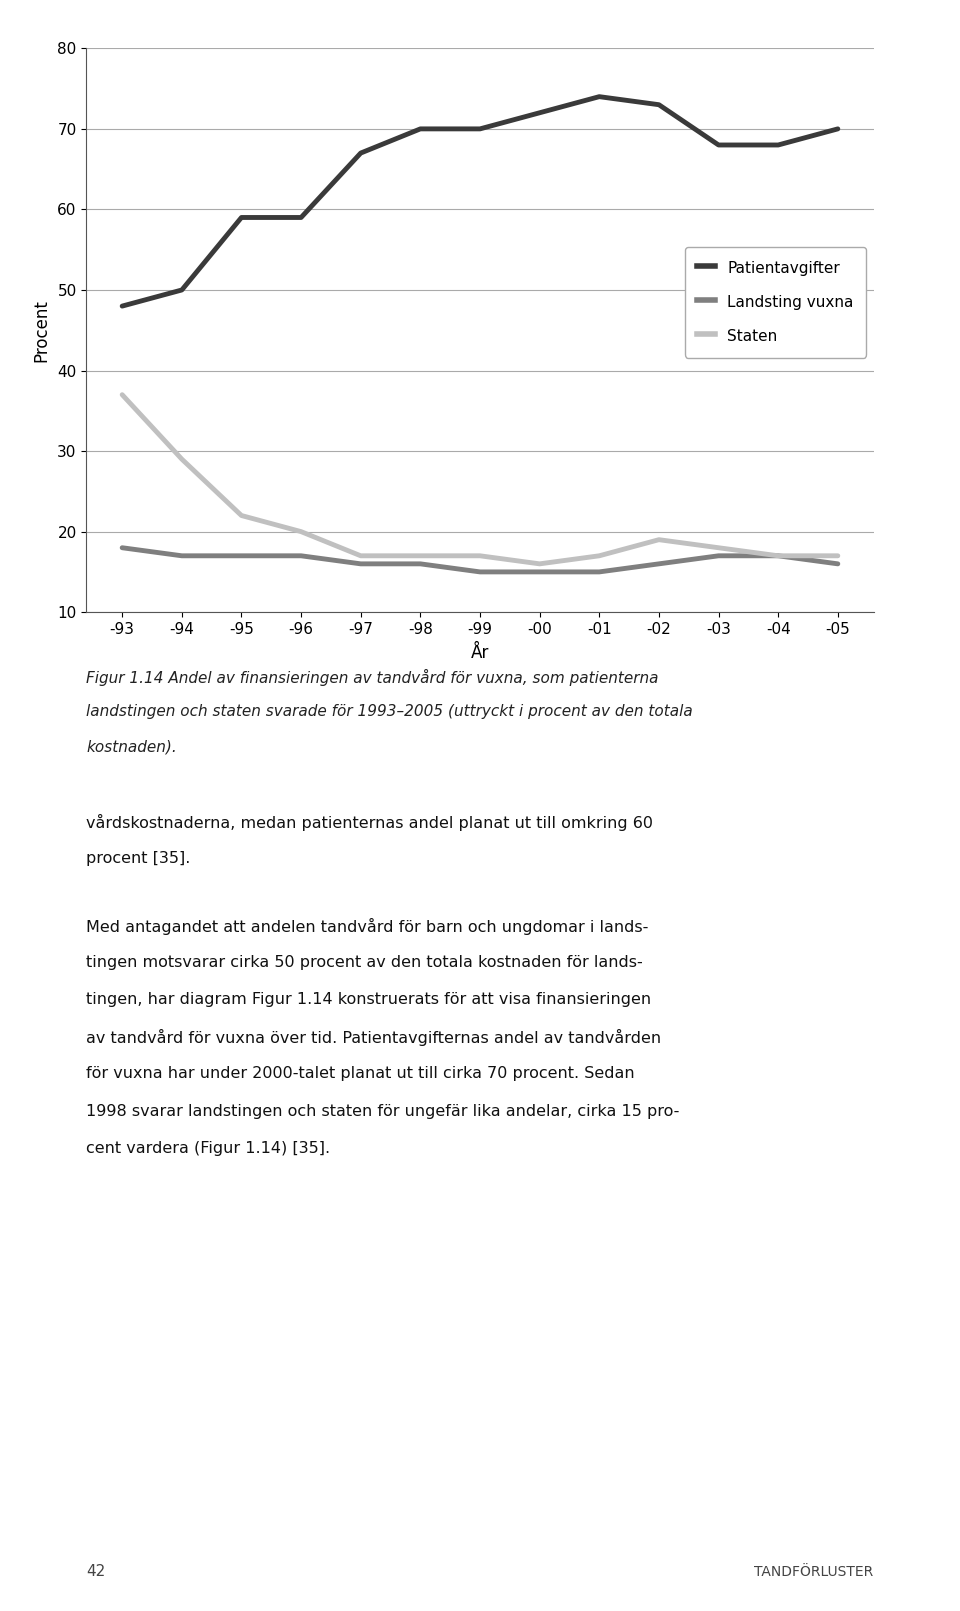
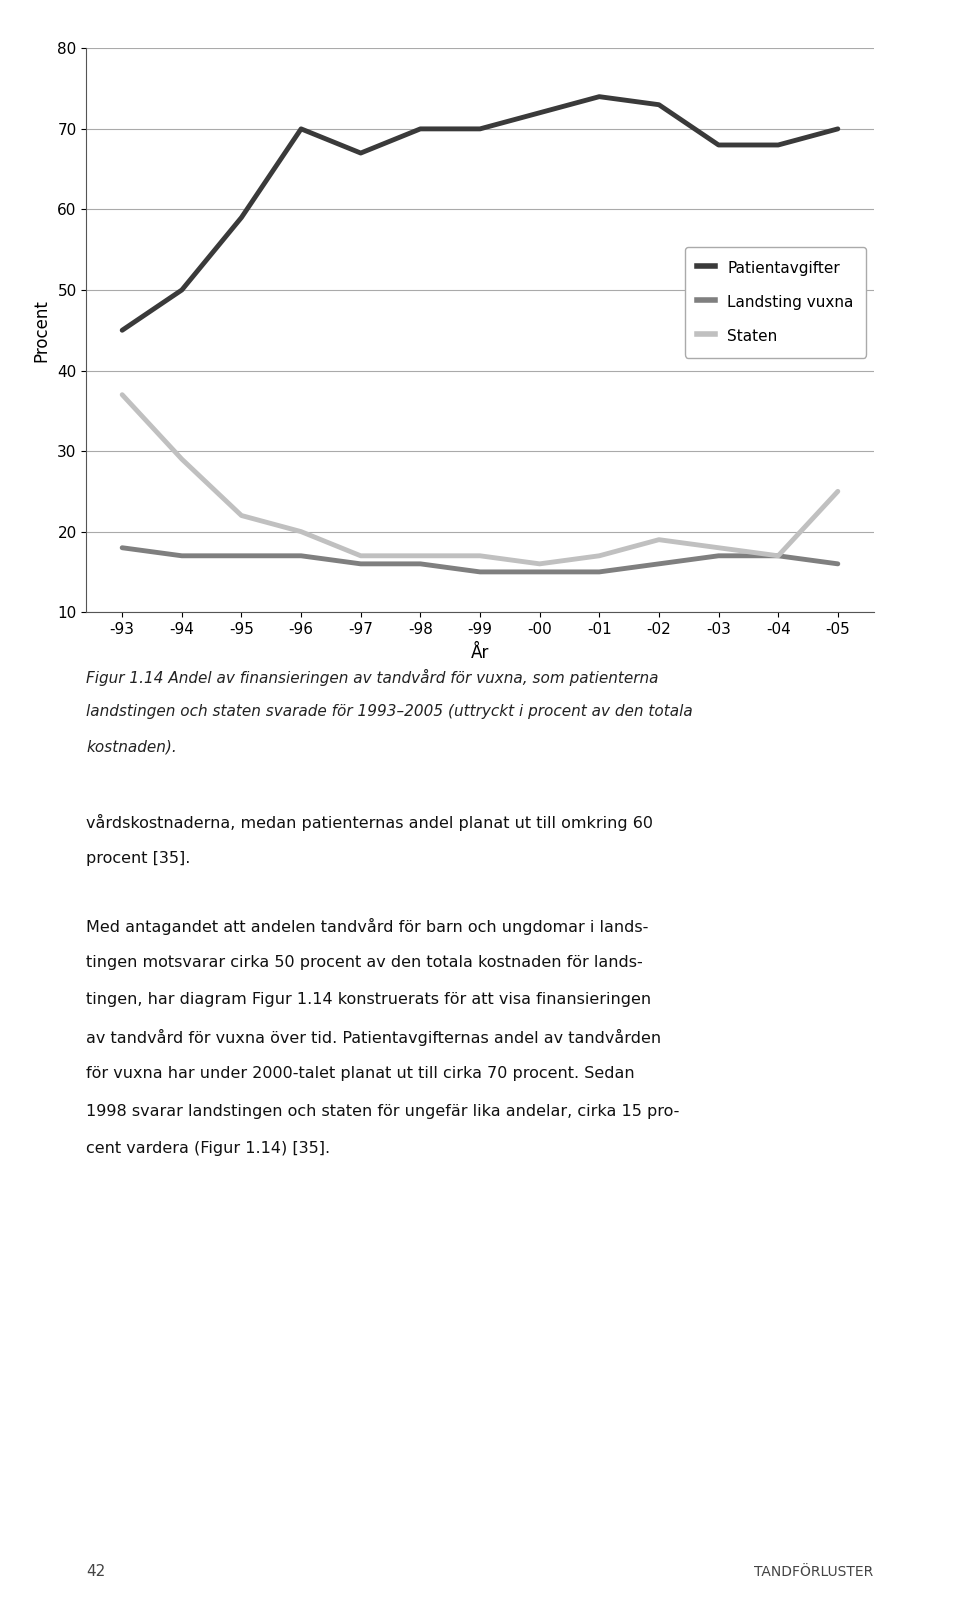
Patientavgifter/-93: 48 -> 45
Patientavgifter/-96: 59 -> 70
Staten/-05: 17 -> 25
